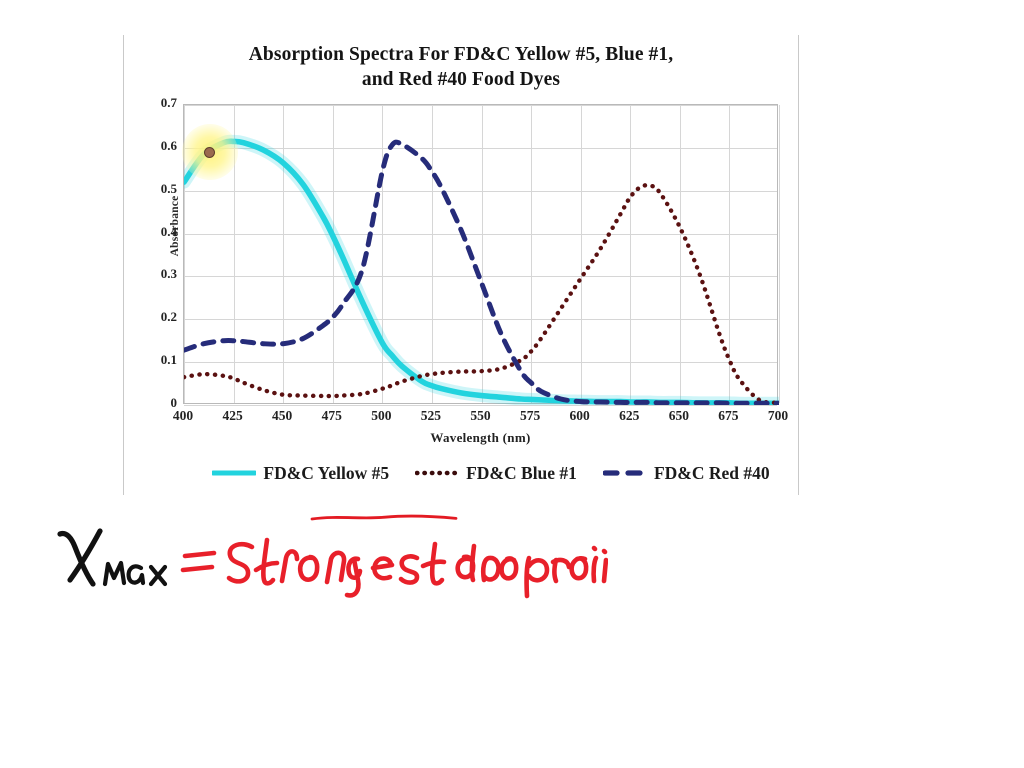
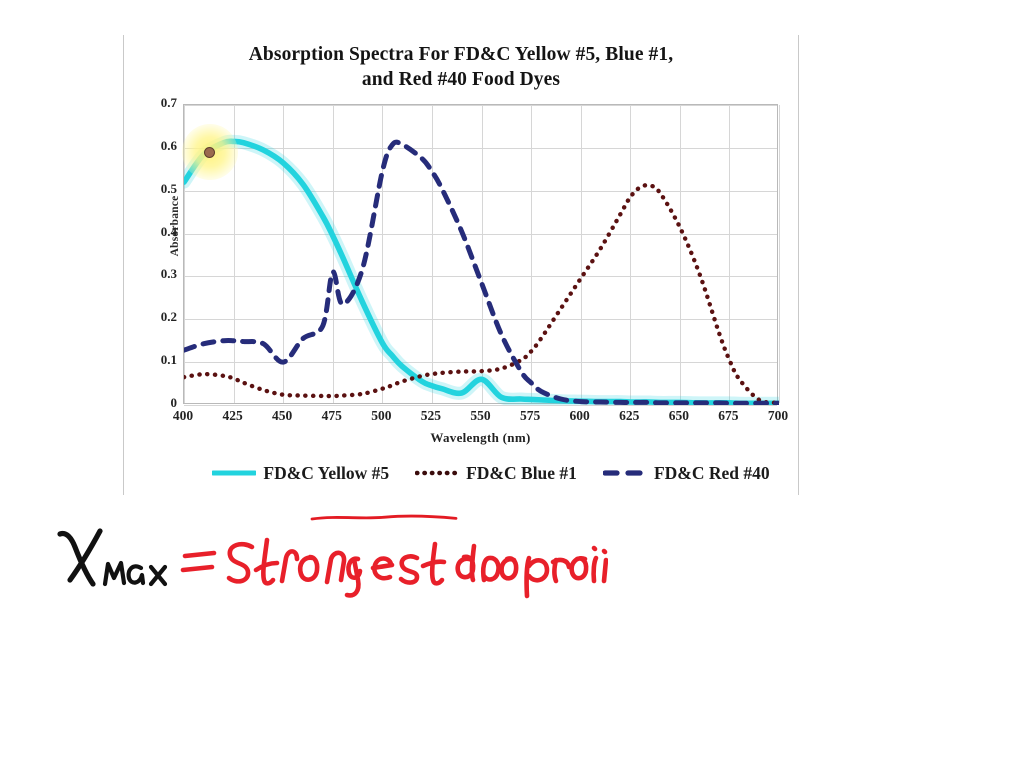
FD&C Red #40/450: 0.14 -> 0.10
FD&C Red #40/475: 0.20 -> 0.31
FD&C Yellow #5/550: 0.02 -> 0.06
